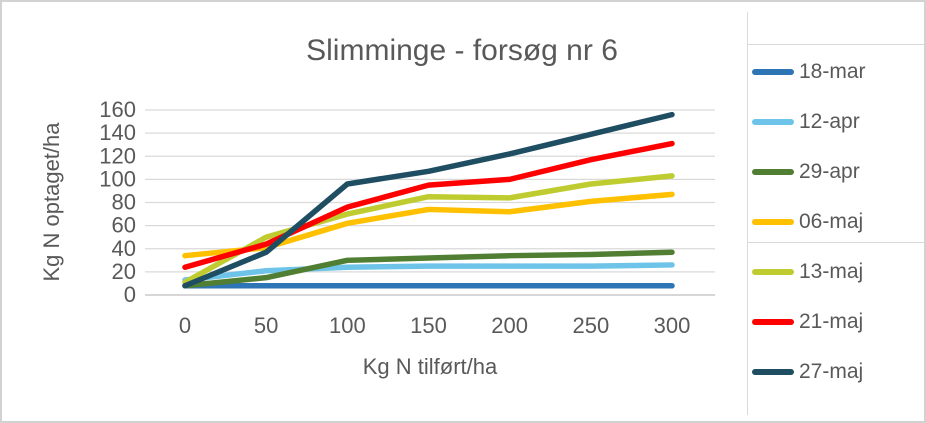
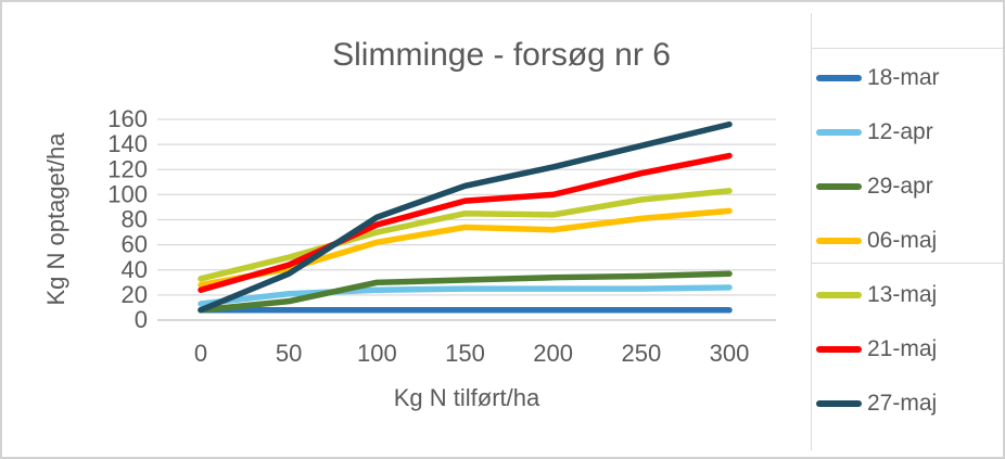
06-maj/0: 34 -> 28
13-maj/0: 11 -> 33
27-maj/100: 96 -> 82
